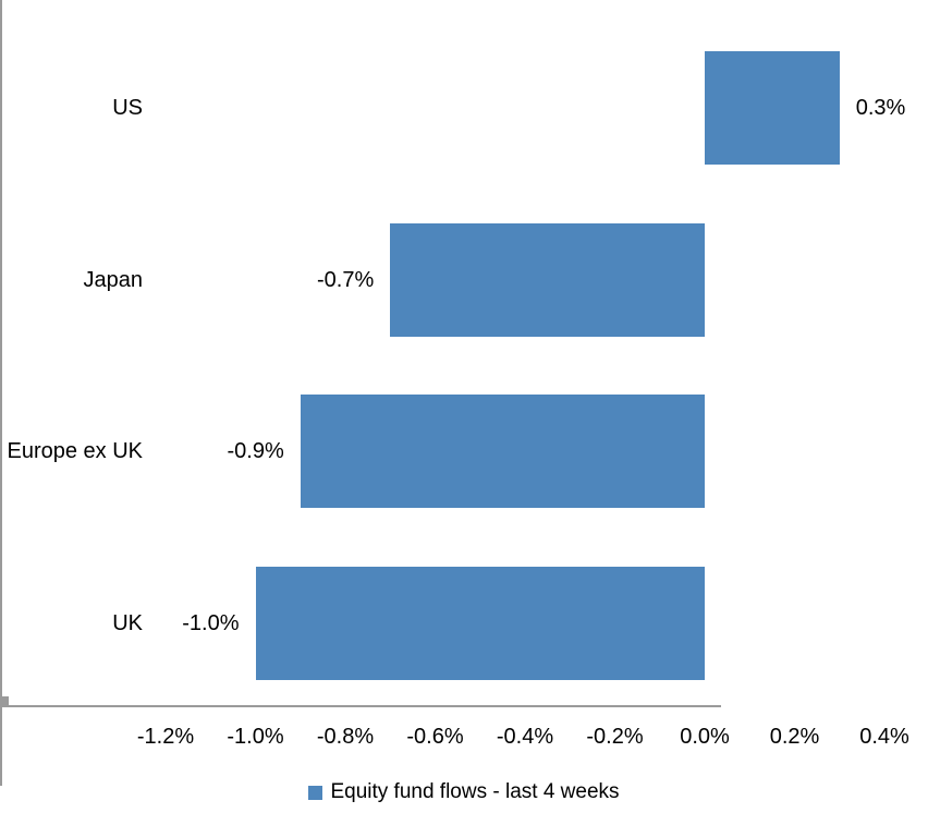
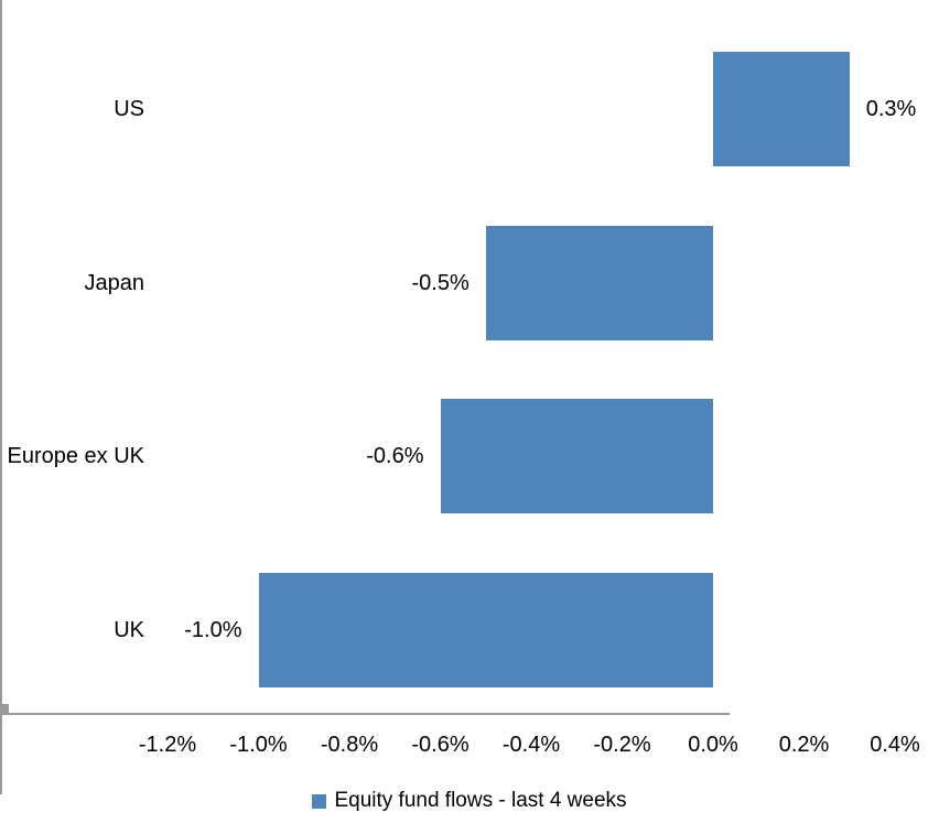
Japan: -0.7% -> -0.5%
Europe ex UK: -0.9% -> -0.6%
